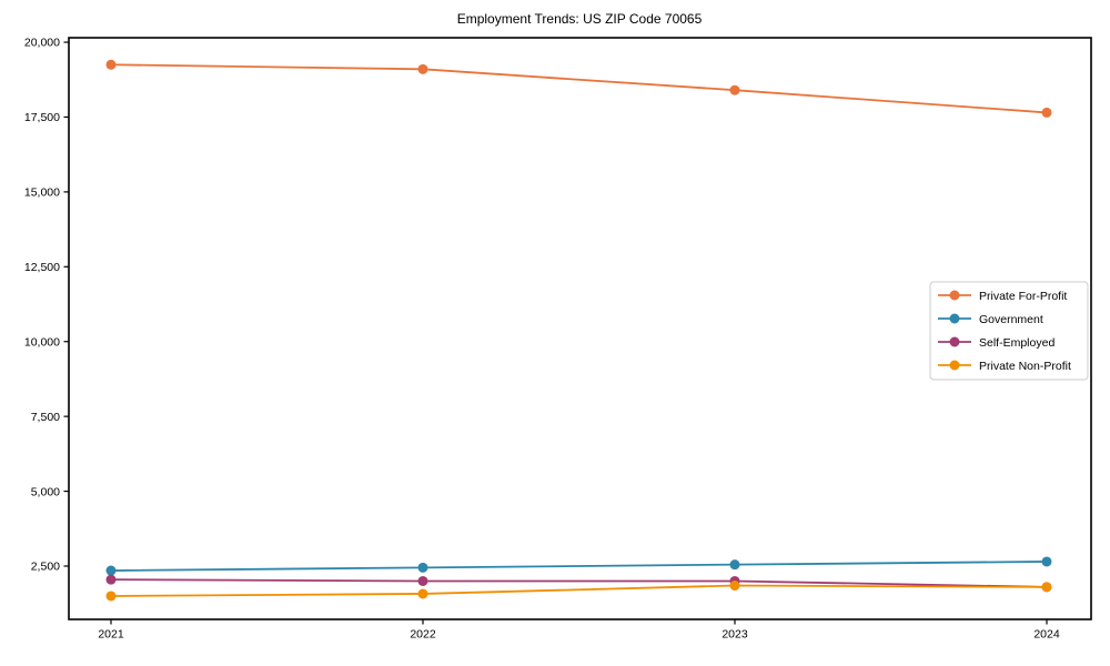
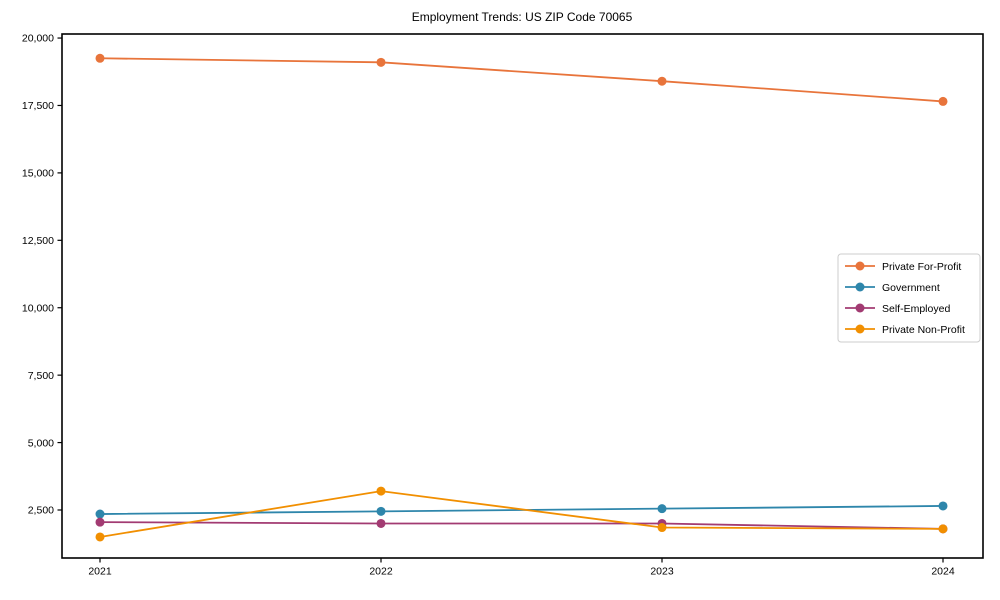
Private Non-Profit/2022: 1600 -> 3200
